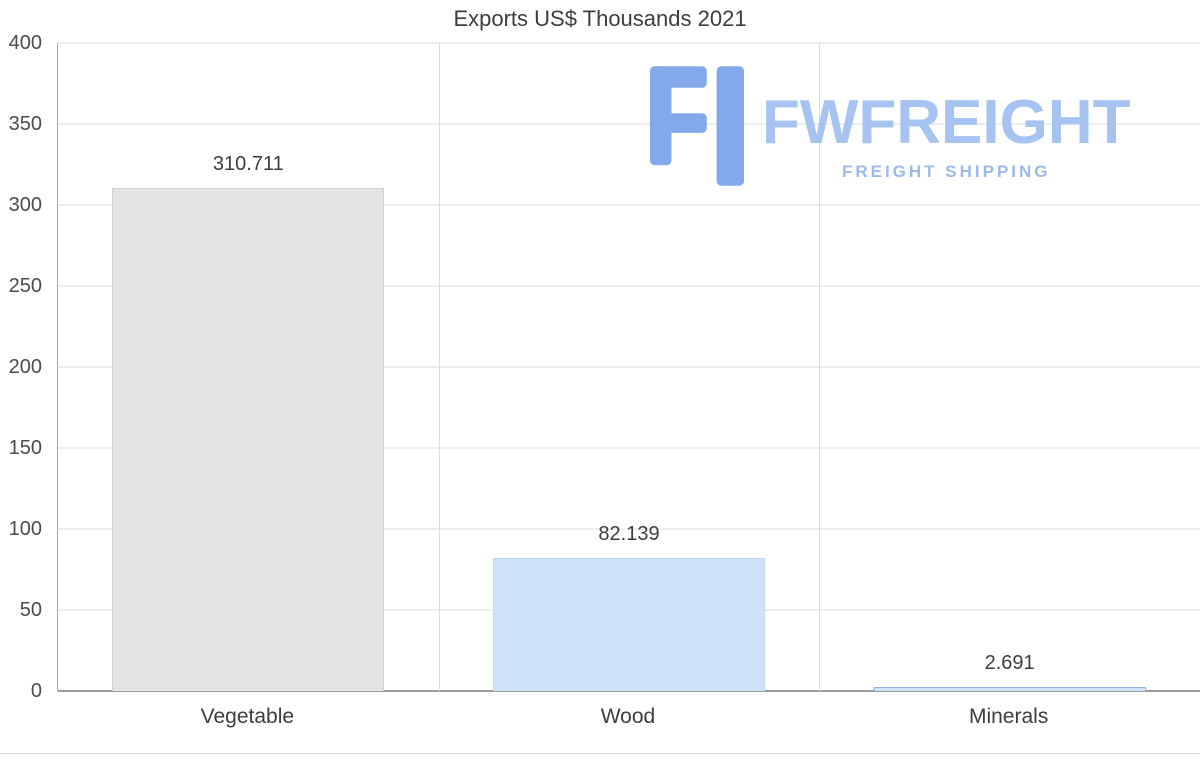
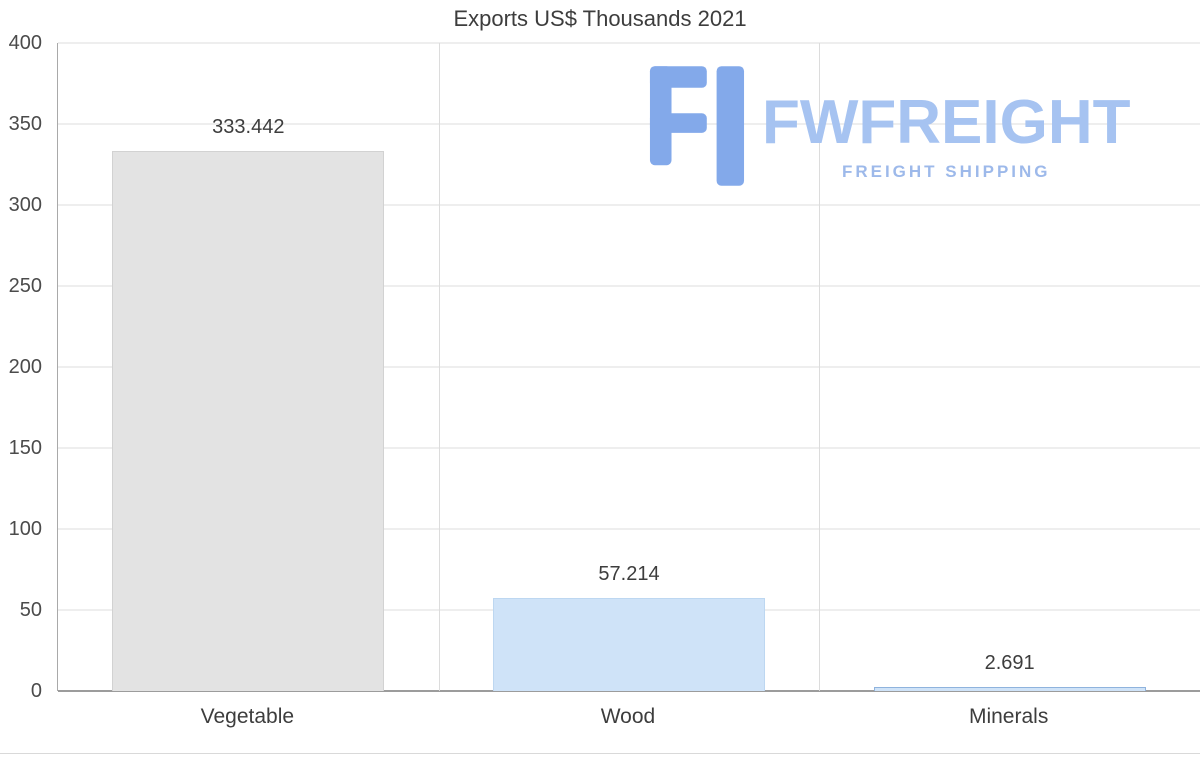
Vegetable: 310.711 -> 333.442
Wood: 82.139 -> 57.214
